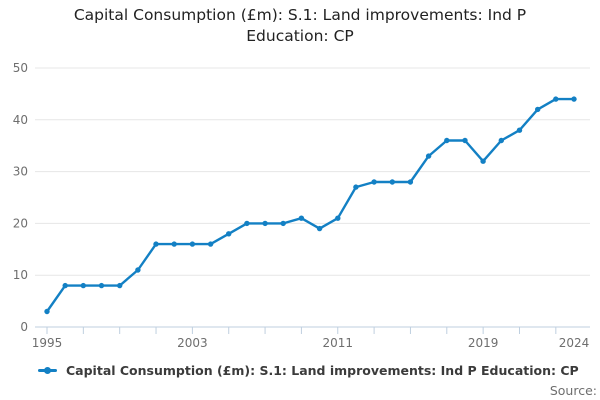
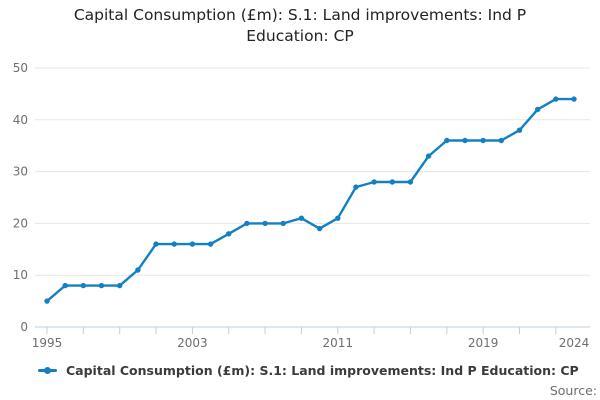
1995: 3 -> 5
2019: 32 -> 36
